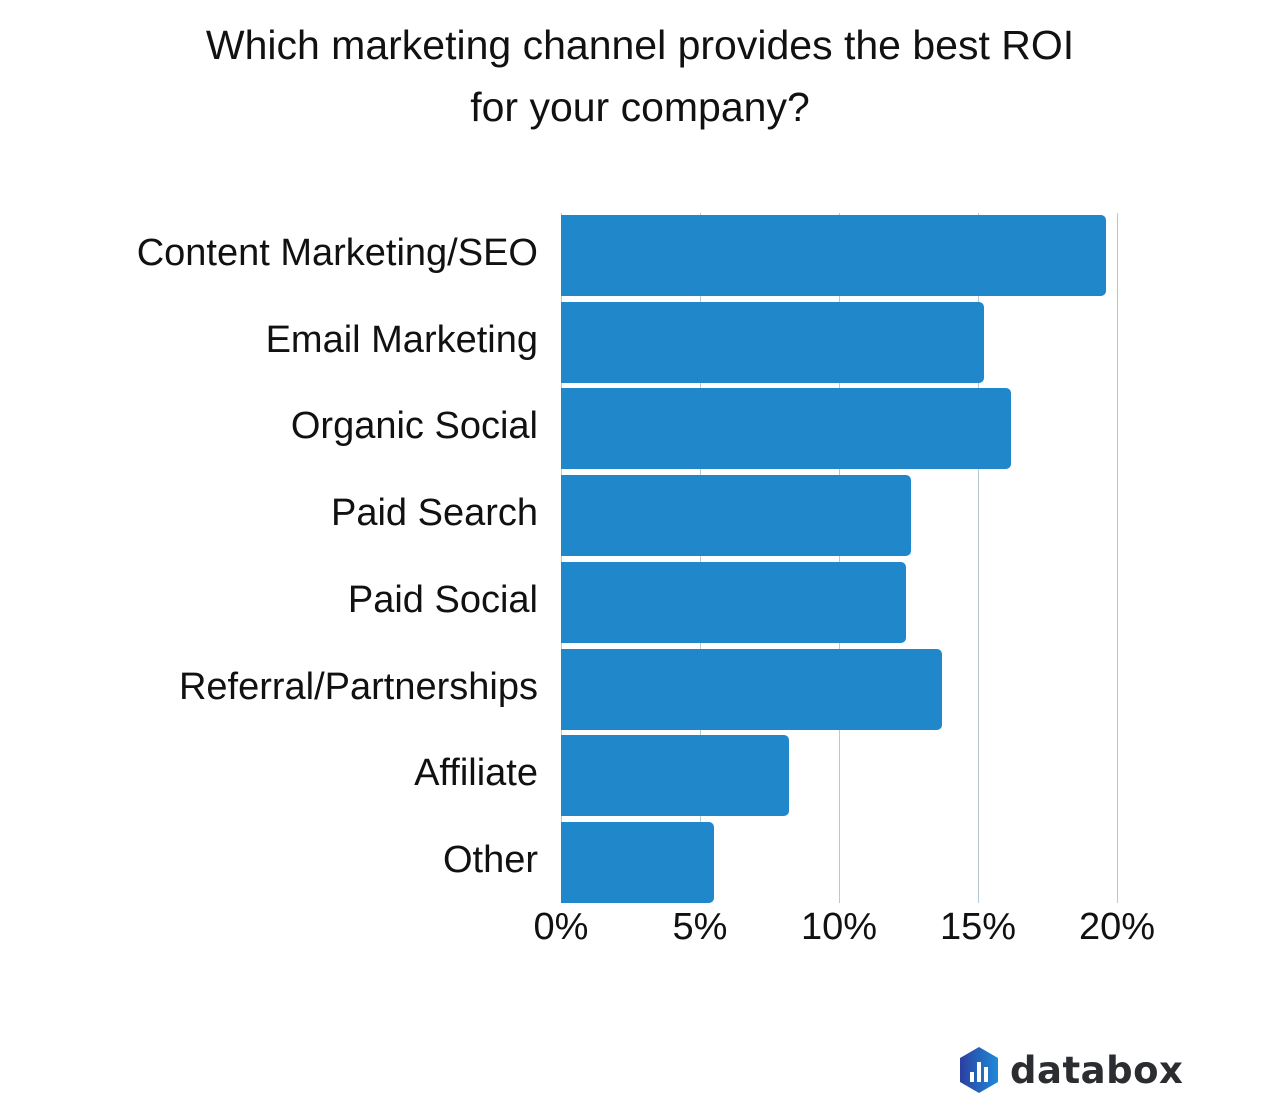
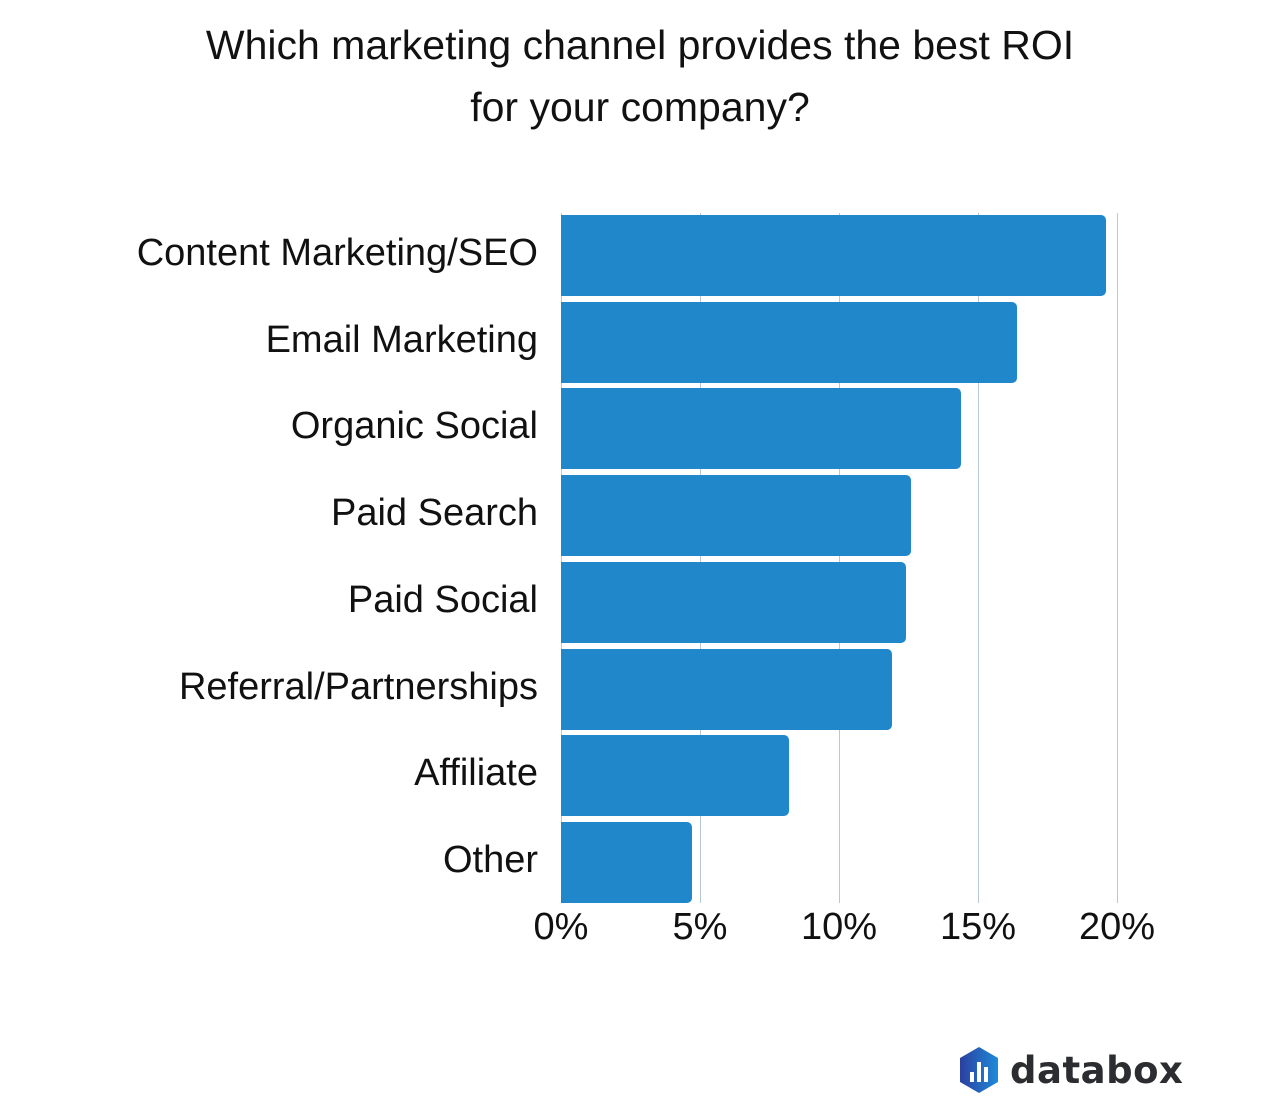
Email Marketing: 15.2% -> 16.4%
Organic Social: 16.2% -> 14.4%
Referral/Partnerships: 13.7% -> 11.9%
Other: 5.5% -> 4.7%
